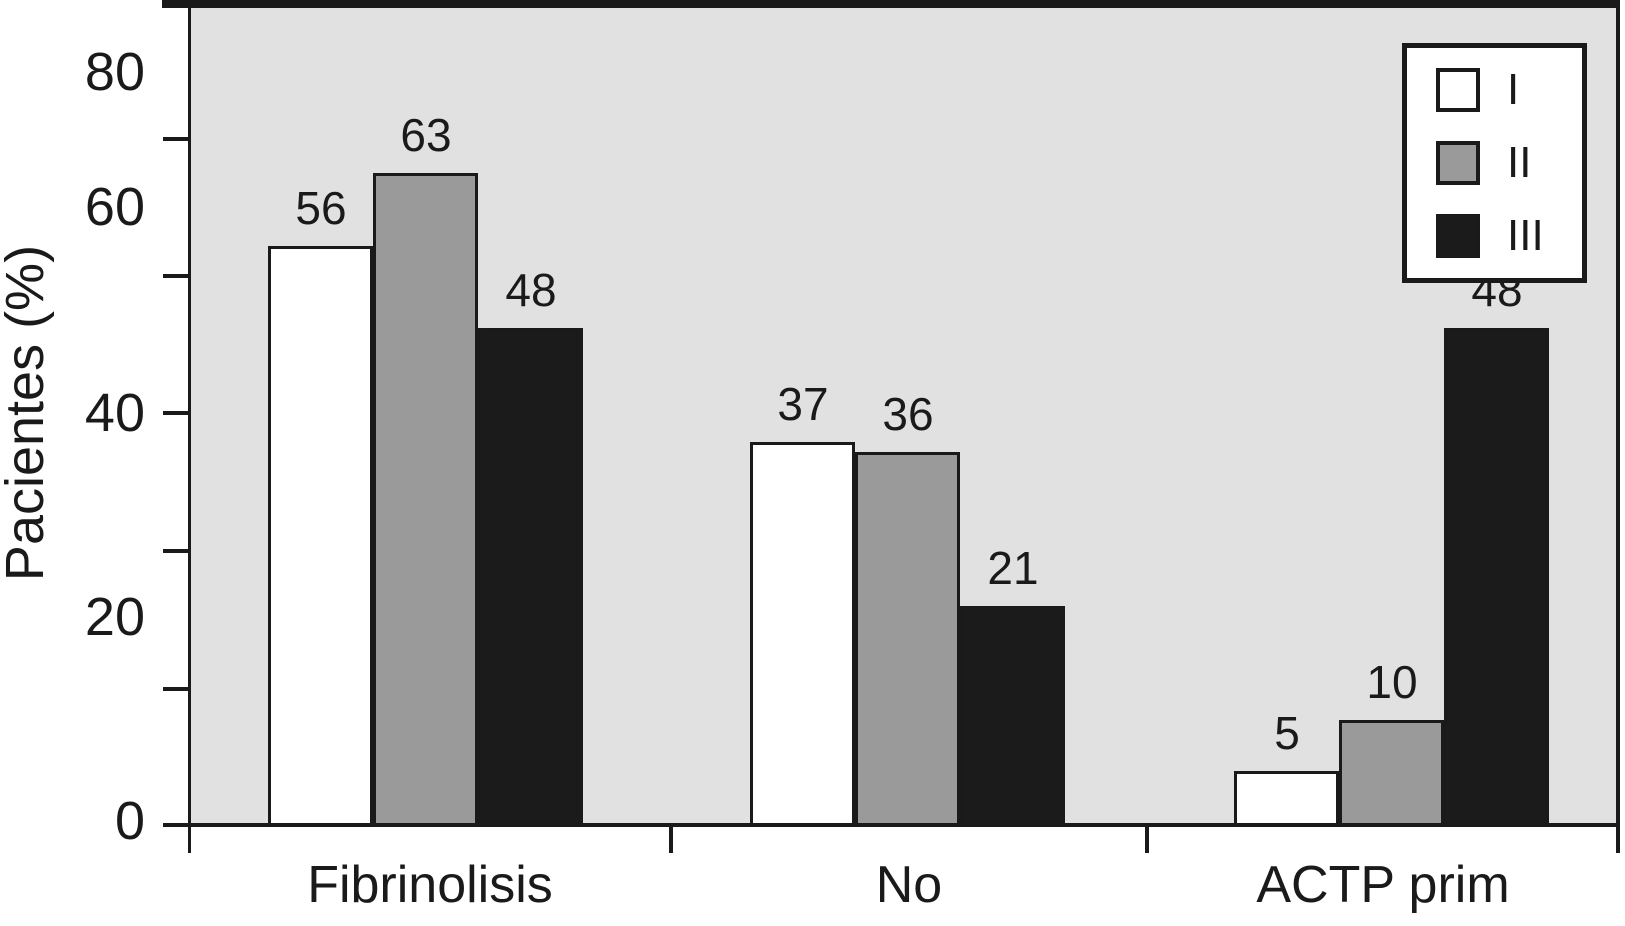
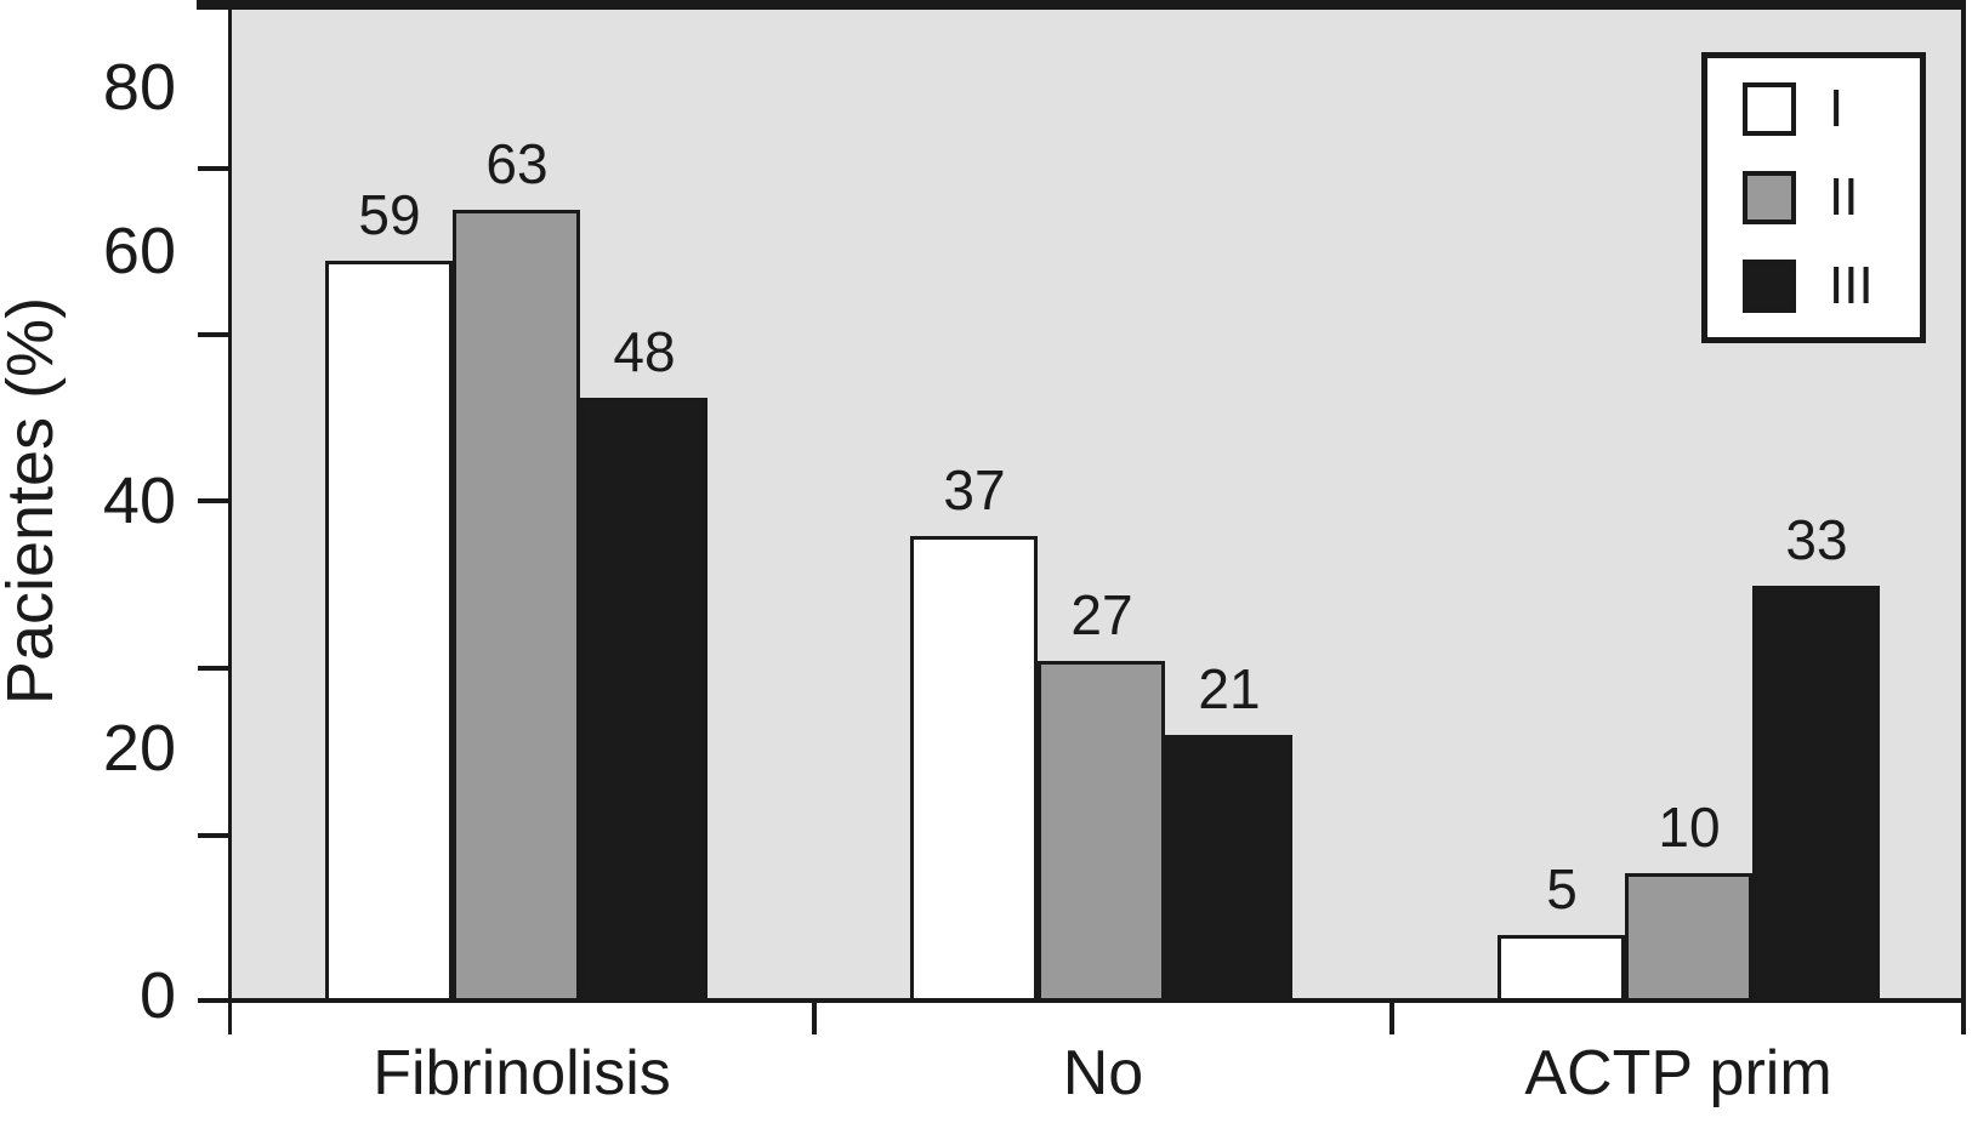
I/Fibrinolisis: 56 -> 59
II/No: 36 -> 27
III/ACTP prim: 48 -> 33
